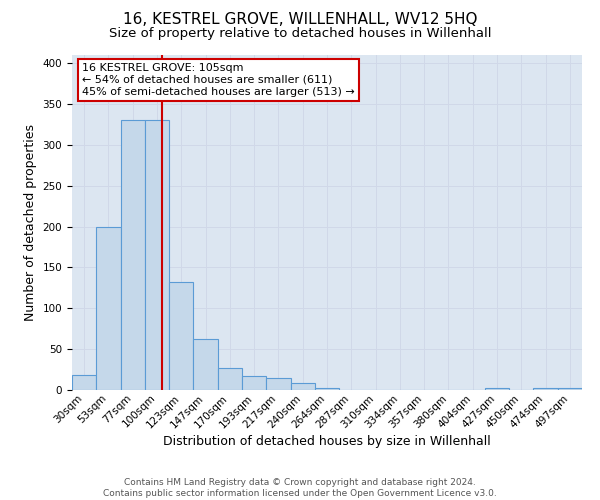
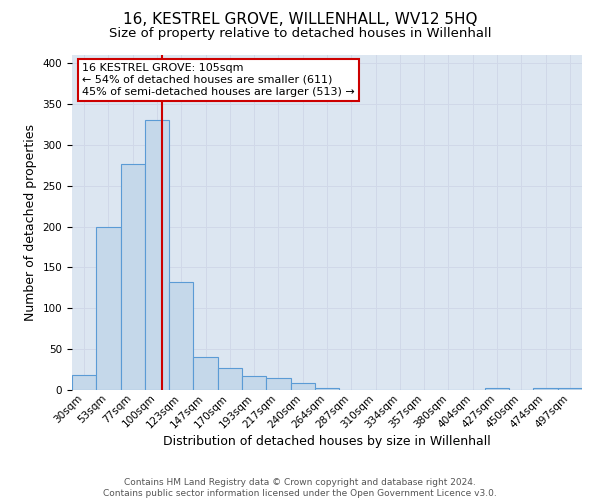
77sqm: 330 -> 276
147sqm: 62 -> 40
